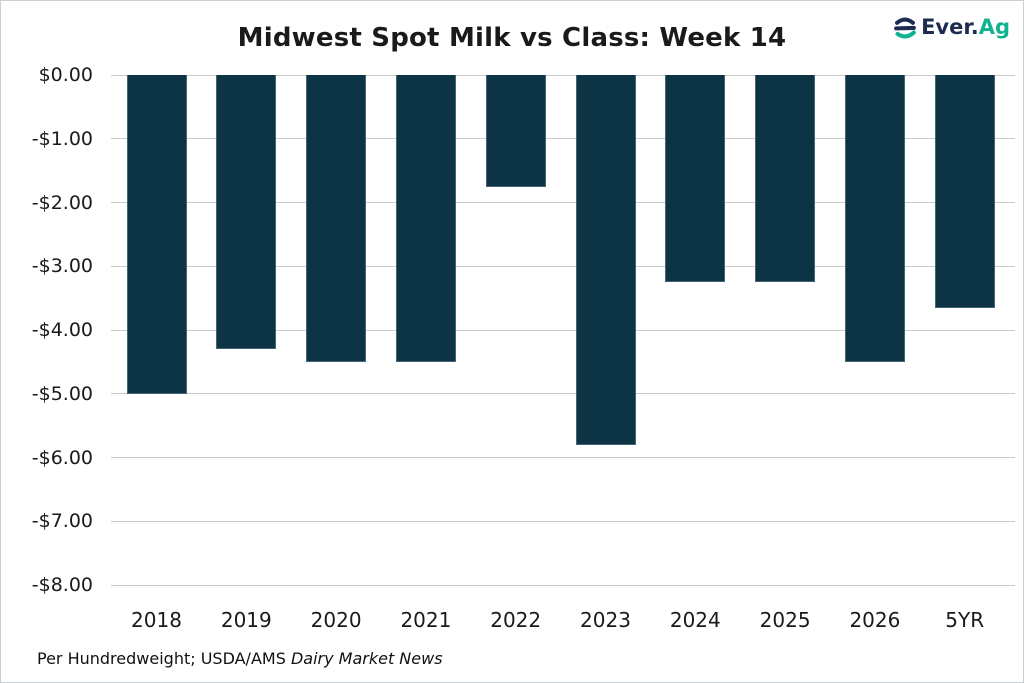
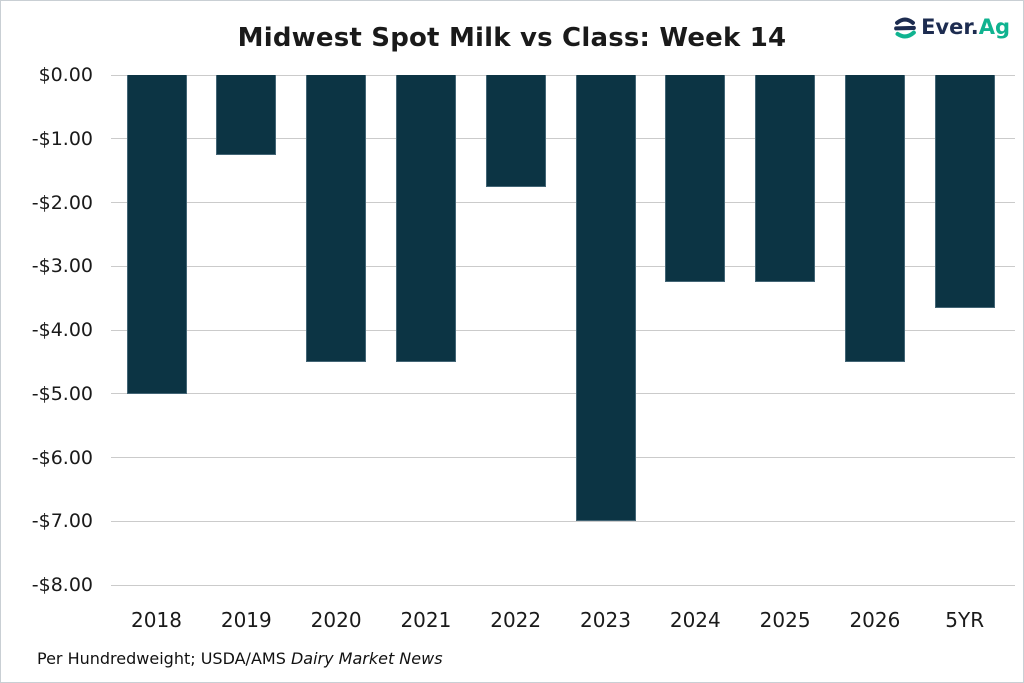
2019: -$4.3 -> -$1.2
2023: -$5.8 -> -$7.0
